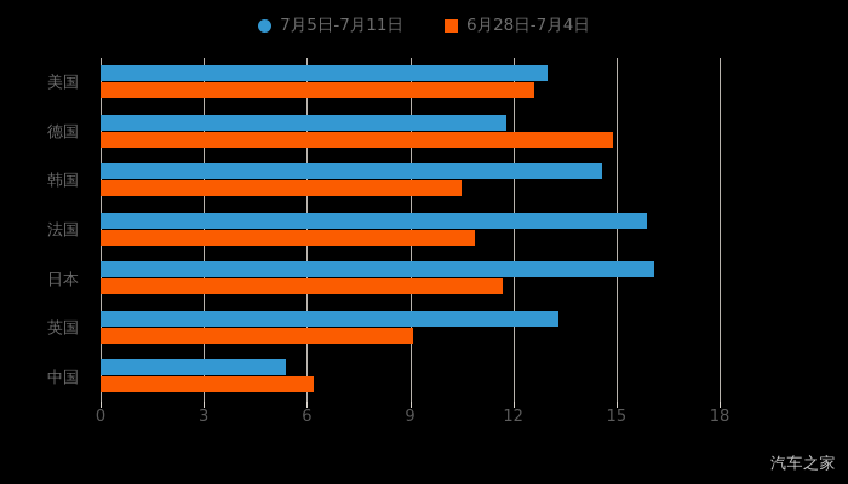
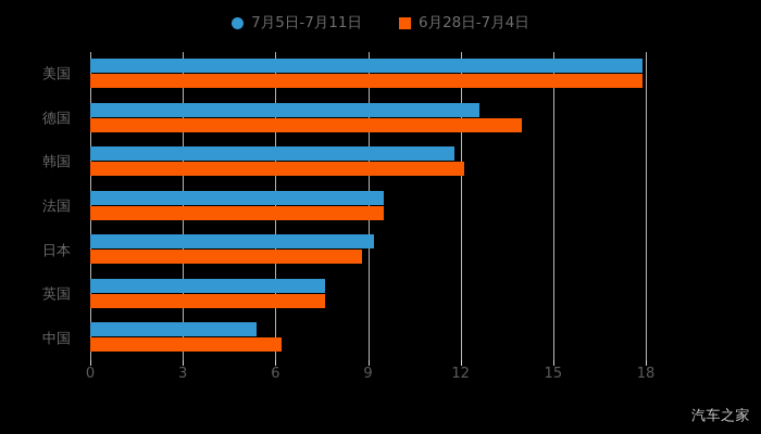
7月5日-7月11日/美国: 13.0 -> 17.9
6月28日-7月4日/美国: 12.6 -> 17.9
7月5日-7月11日/德国: 11.8 -> 12.6
6月28日-7月4日/德国: 14.9 -> 14.0
7月5日-7月11日/韩国: 14.6 -> 11.8
6月28日-7月4日/韩国: 10.5 -> 12.1
7月5日-7月11日/法国: 15.9 -> 9.5
6月28日-7月4日/法国: 10.9 -> 9.5
7月5日-7月11日/日本: 16.1 -> 9.2
6月28日-7月4日/日本: 11.7 -> 8.8
7月5日-7月11日/英国: 13.3 -> 7.6
6月28日-7月4日/英国: 9.1 -> 7.6
